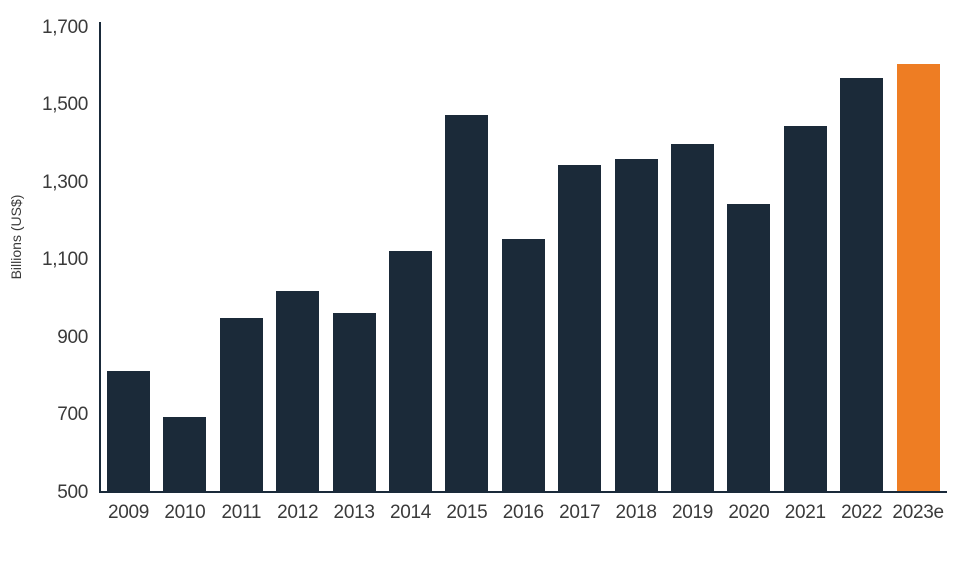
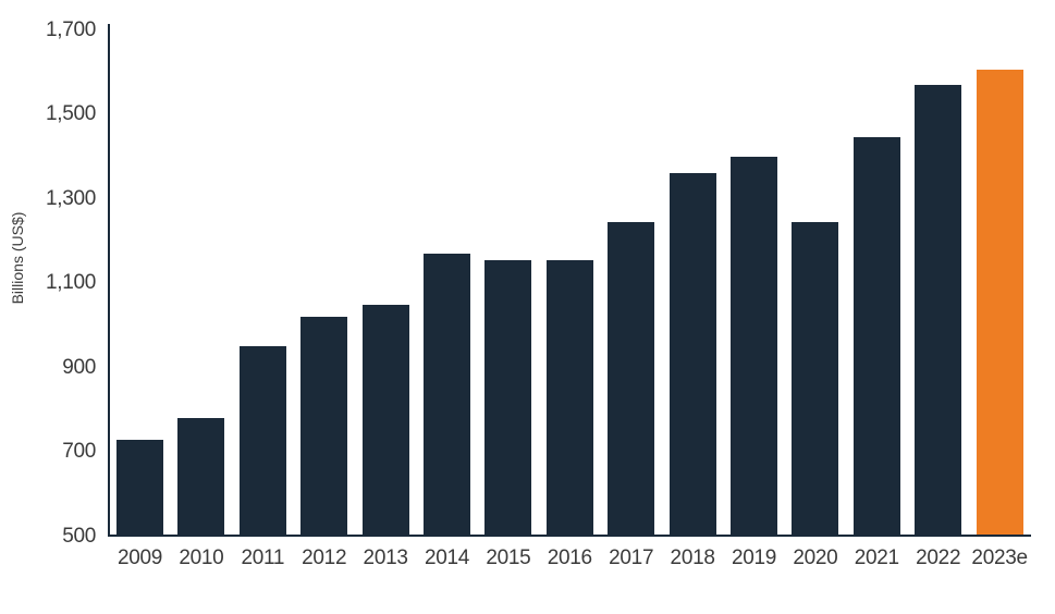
2009: 810 -> 720
2010: 690 -> 780
2013: 960 -> 1040
2014: 1120 -> 1160
2015: 1470 -> 1150
2017: 1340 -> 1240
